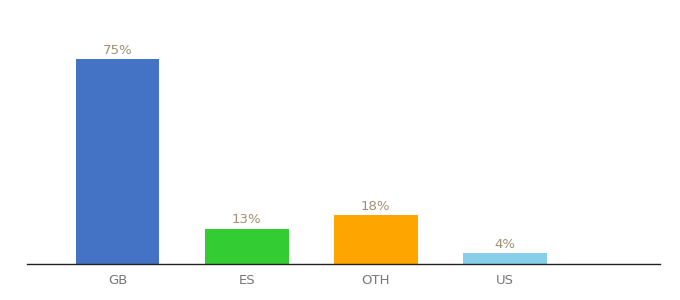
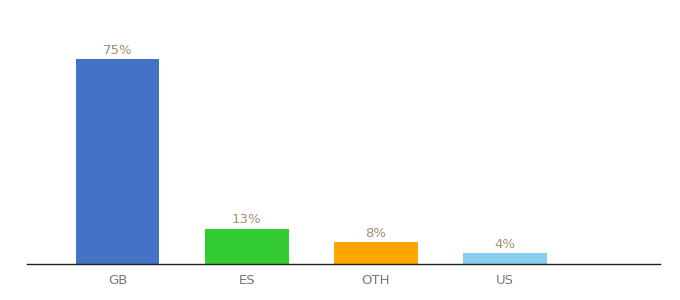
OTH: 18% -> 8%
